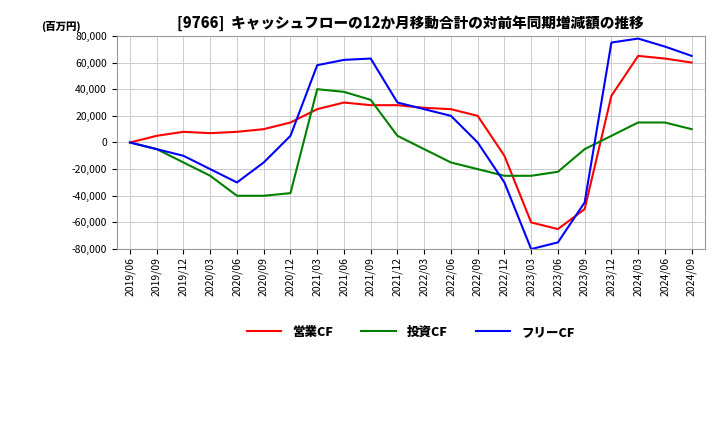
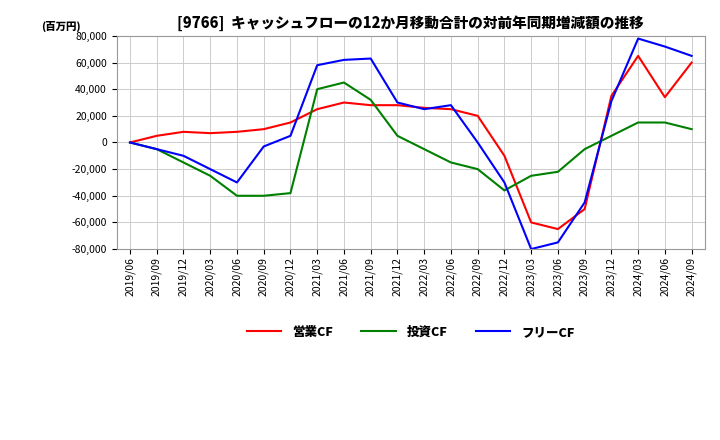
フリーCF/2020/09: -15,000 -> -3,000
投資CF/2021/06: 38,000 -> 45,000
フリーCF/2022/06: 20,000 -> 28,000
投資CF/2022/12: -25,000 -> -36,000
フリーCF/2023/12: 75,000 -> 31,000
営業CF/2024/06: 63,000 -> 34,000
